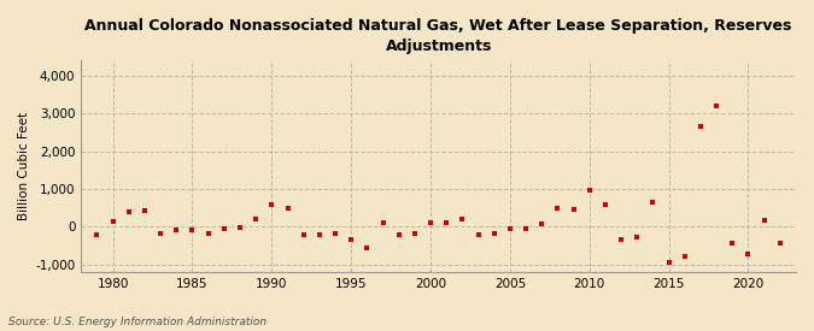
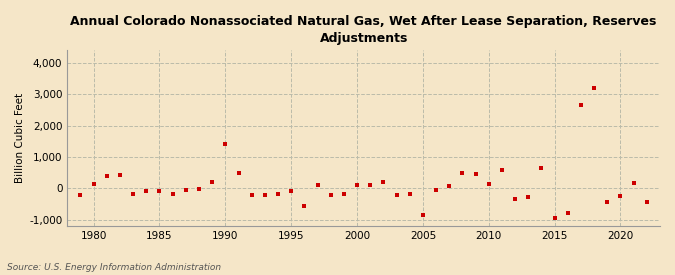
1990: 570 -> 1,400
1995: -340 -> -100
2005: -70 -> -850
2010: 960 -> 150
2020: -740 -> -250
